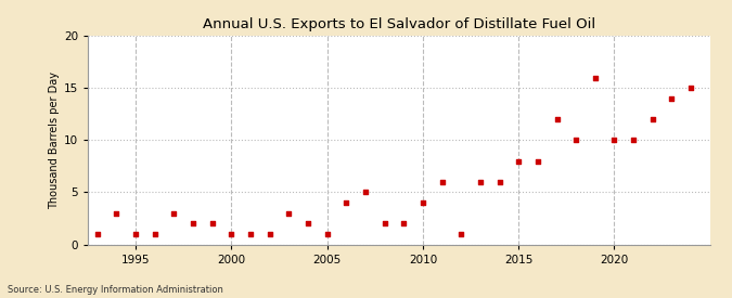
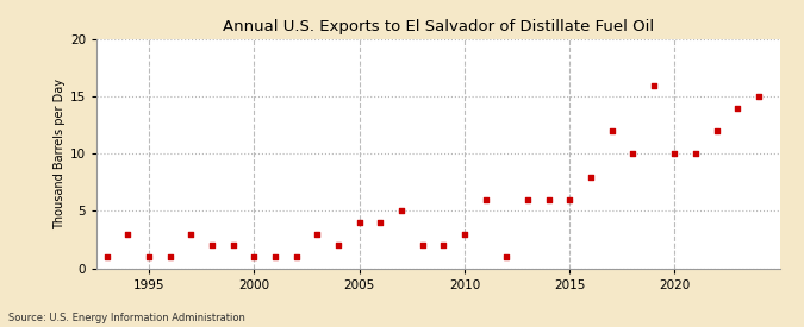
2005: 1 -> 4
2010: 4 -> 3
2015: 8 -> 6
